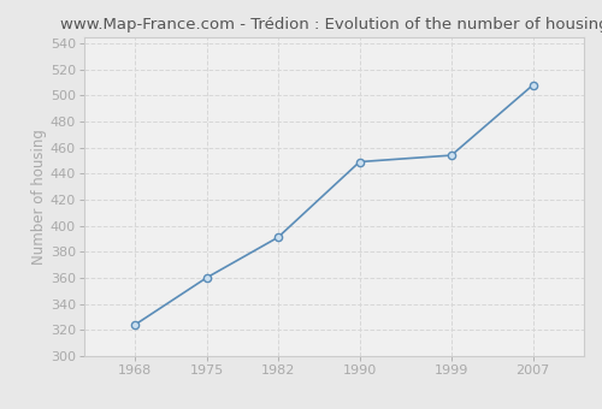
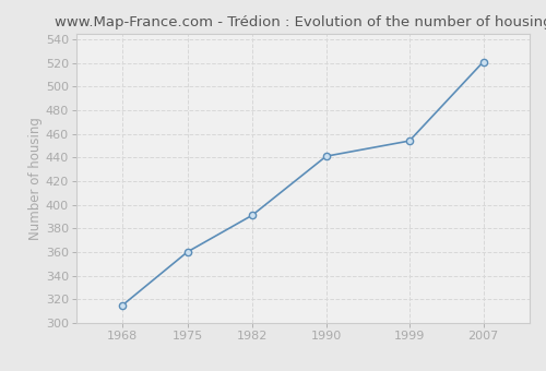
1968: 324 -> 315
1990: 449 -> 441
2007: 508 -> 521
